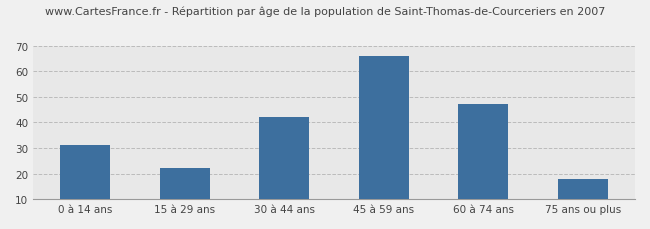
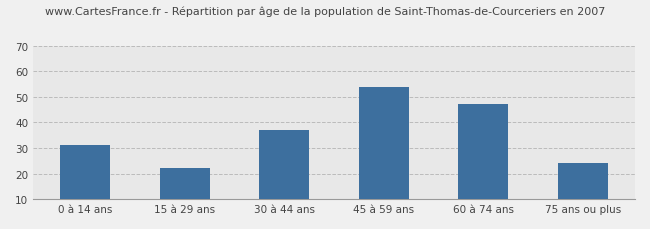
30 à 44 ans: 42 -> 37
45 à 59 ans: 66 -> 54
75 ans ou plus: 18 -> 24
